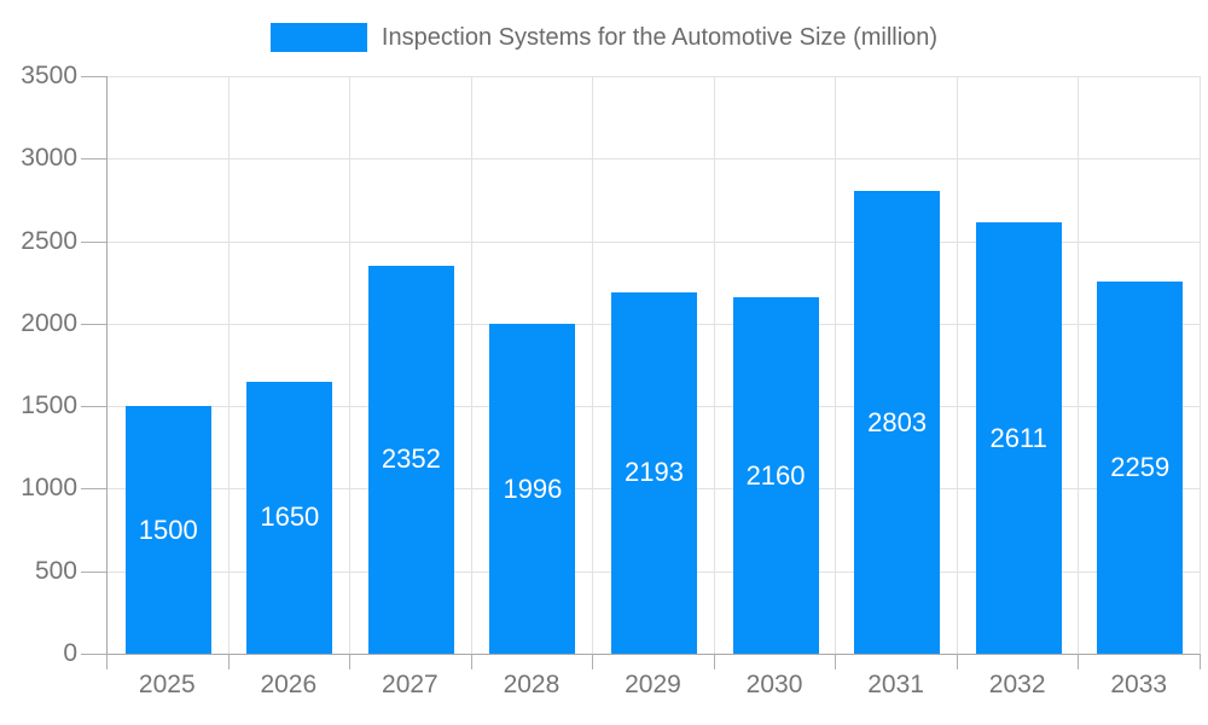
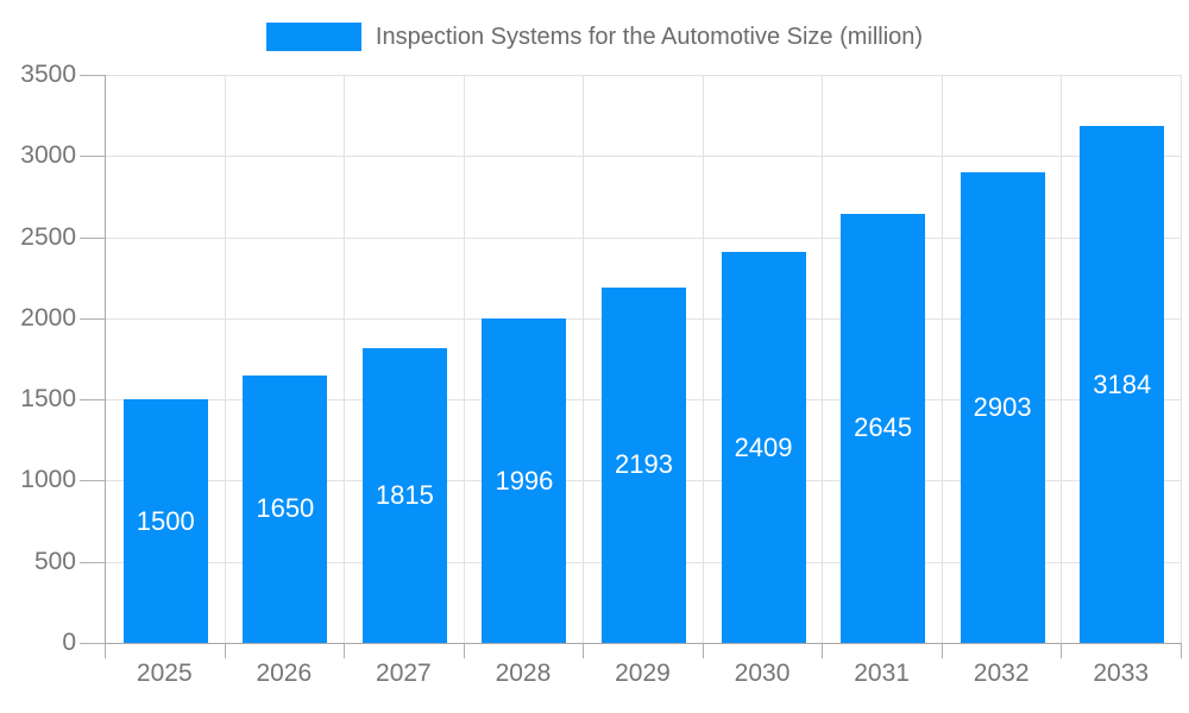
2027: 2352 -> 1815
2030: 2160 -> 2409
2031: 2803 -> 2645
2032: 2611 -> 2903
2033: 2259 -> 3184
